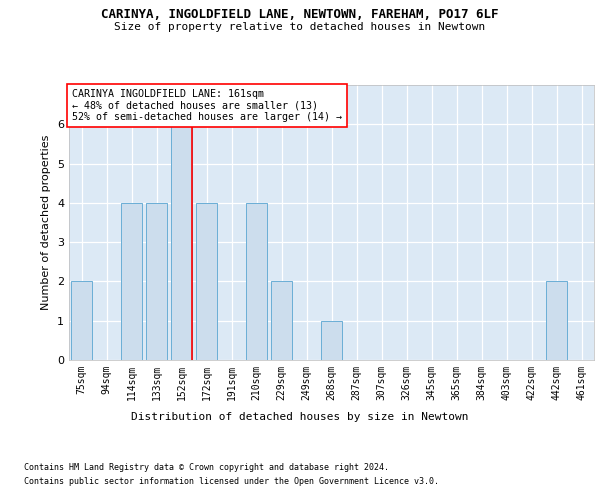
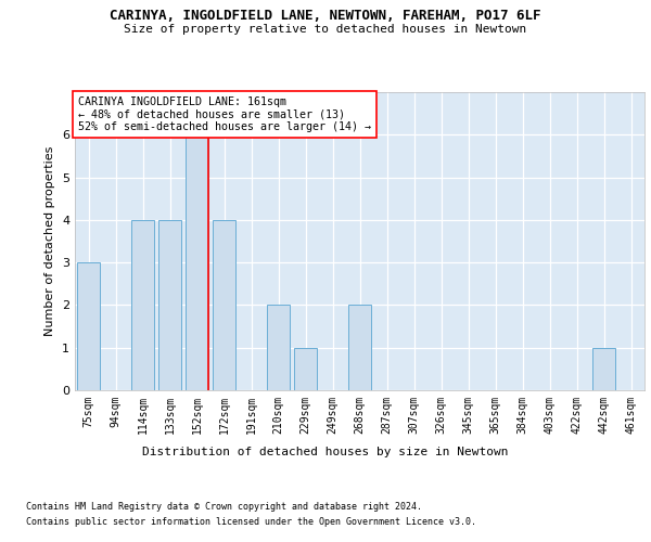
75sqm: 2 -> 3
210sqm: 4 -> 2
229sqm: 2 -> 1
268sqm: 1 -> 2
442sqm: 2 -> 1
